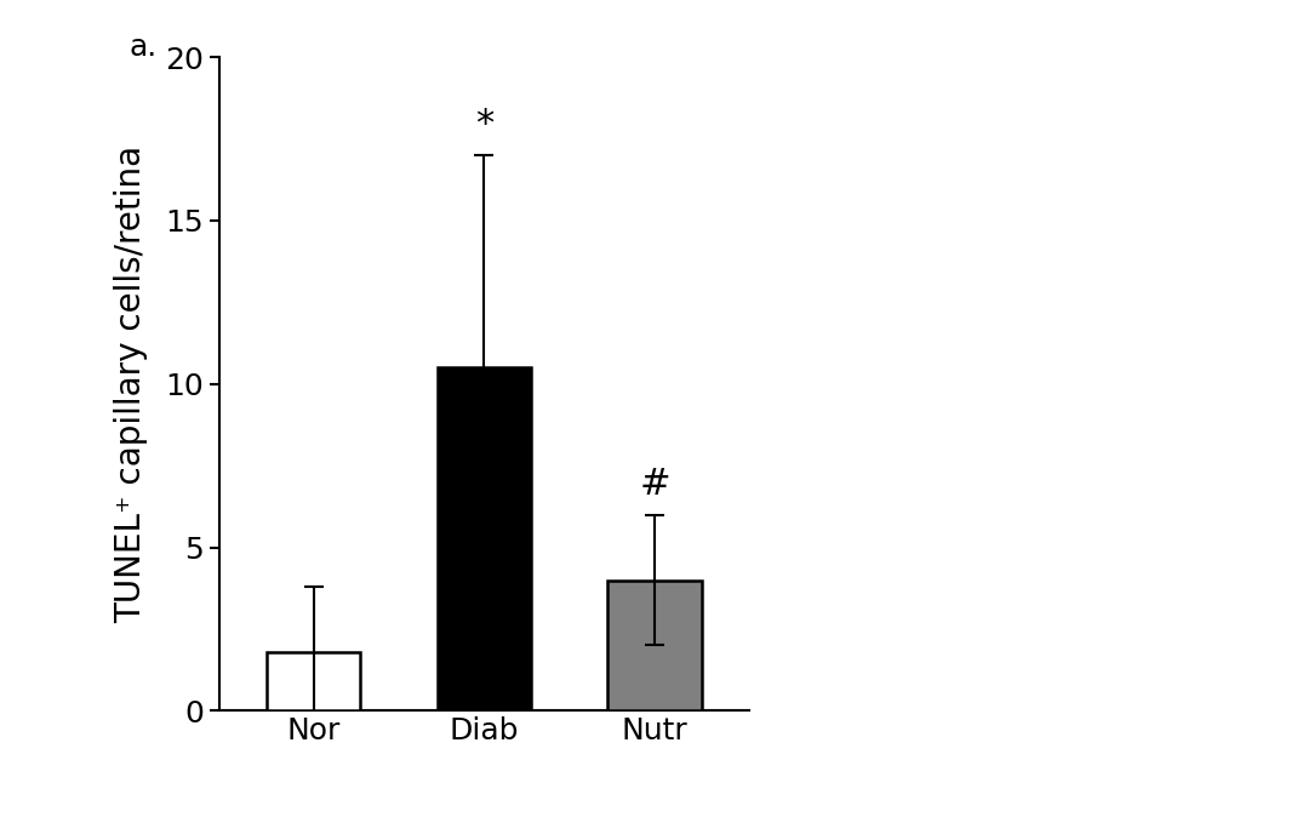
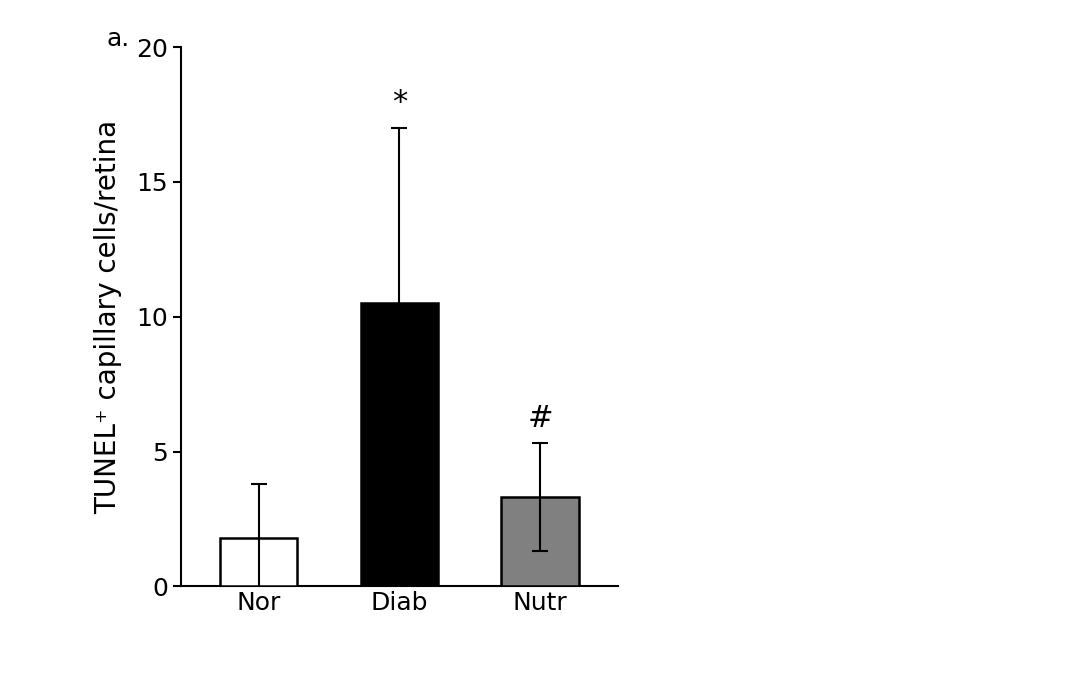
Nutr: 4.0 -> 3.3
